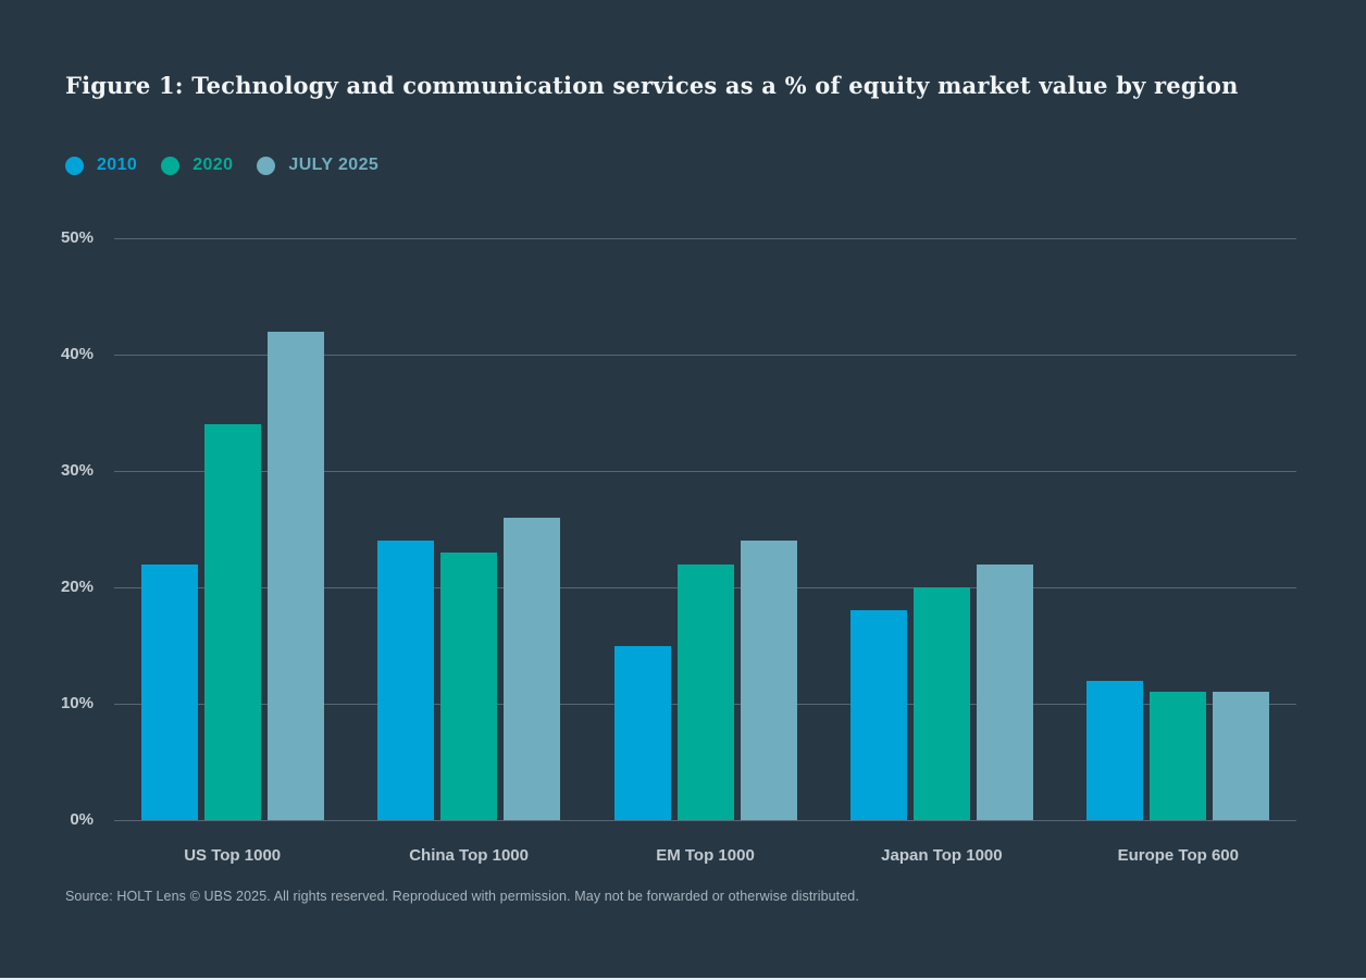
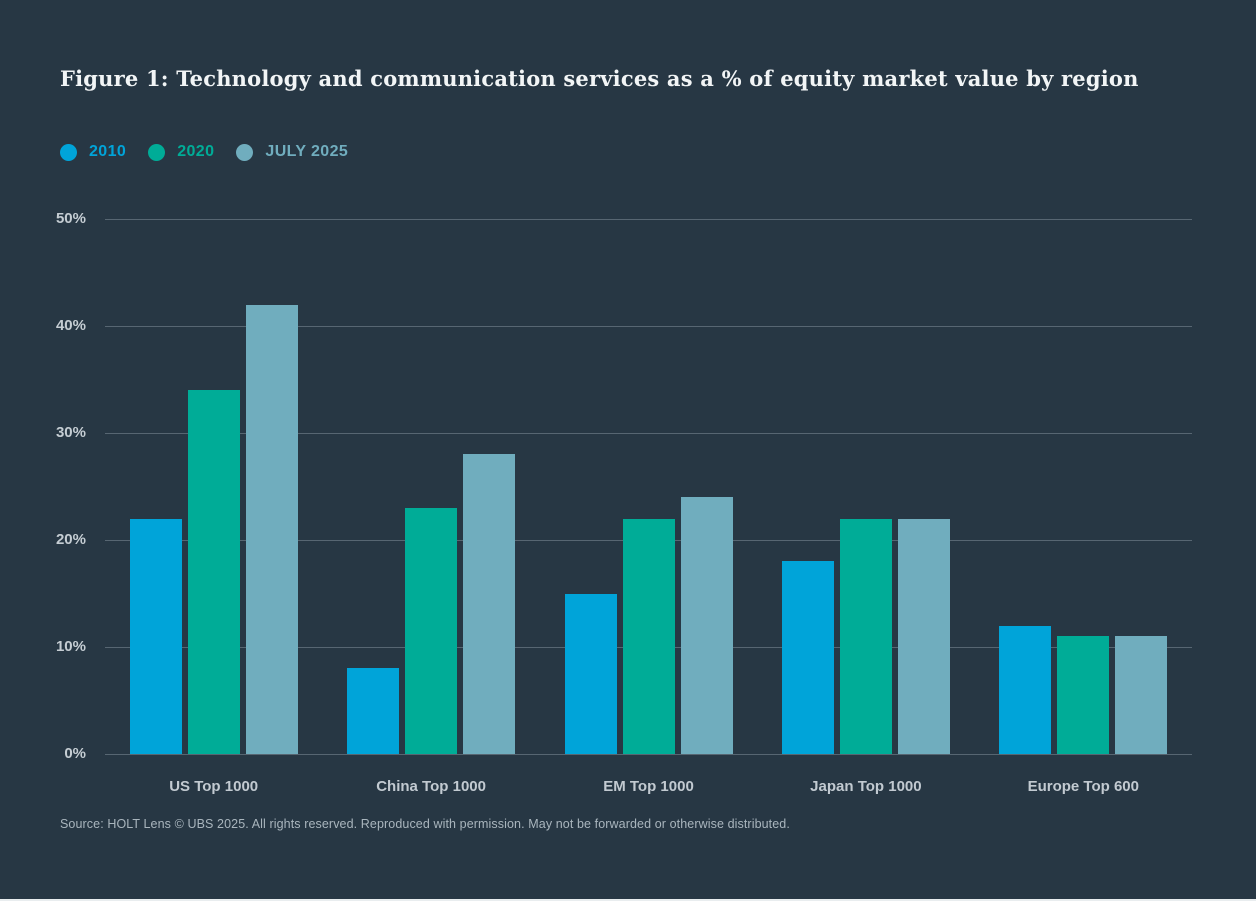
2010/China Top 1000: 24% -> 8%
JULY 2025/China Top 1000: 26% -> 28%
2020/Japan Top 1000: 20% -> 22%
